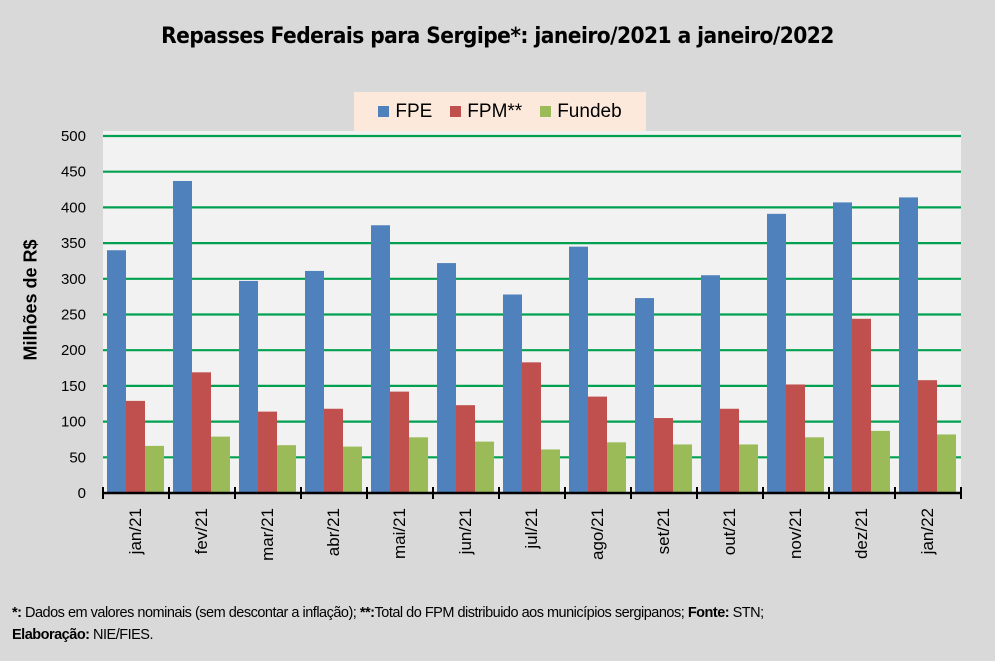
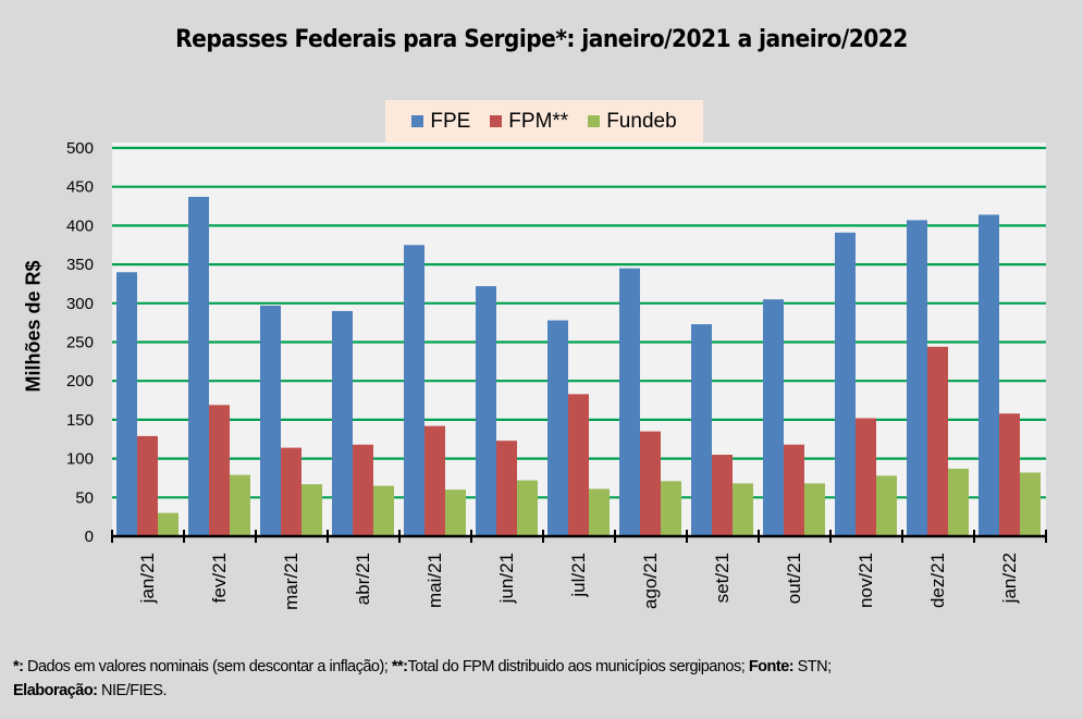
Fundeb/jan/21: 70 -> 30
FPE/abr/21: 310 -> 290
Fundeb/mai/21: 80 -> 60
